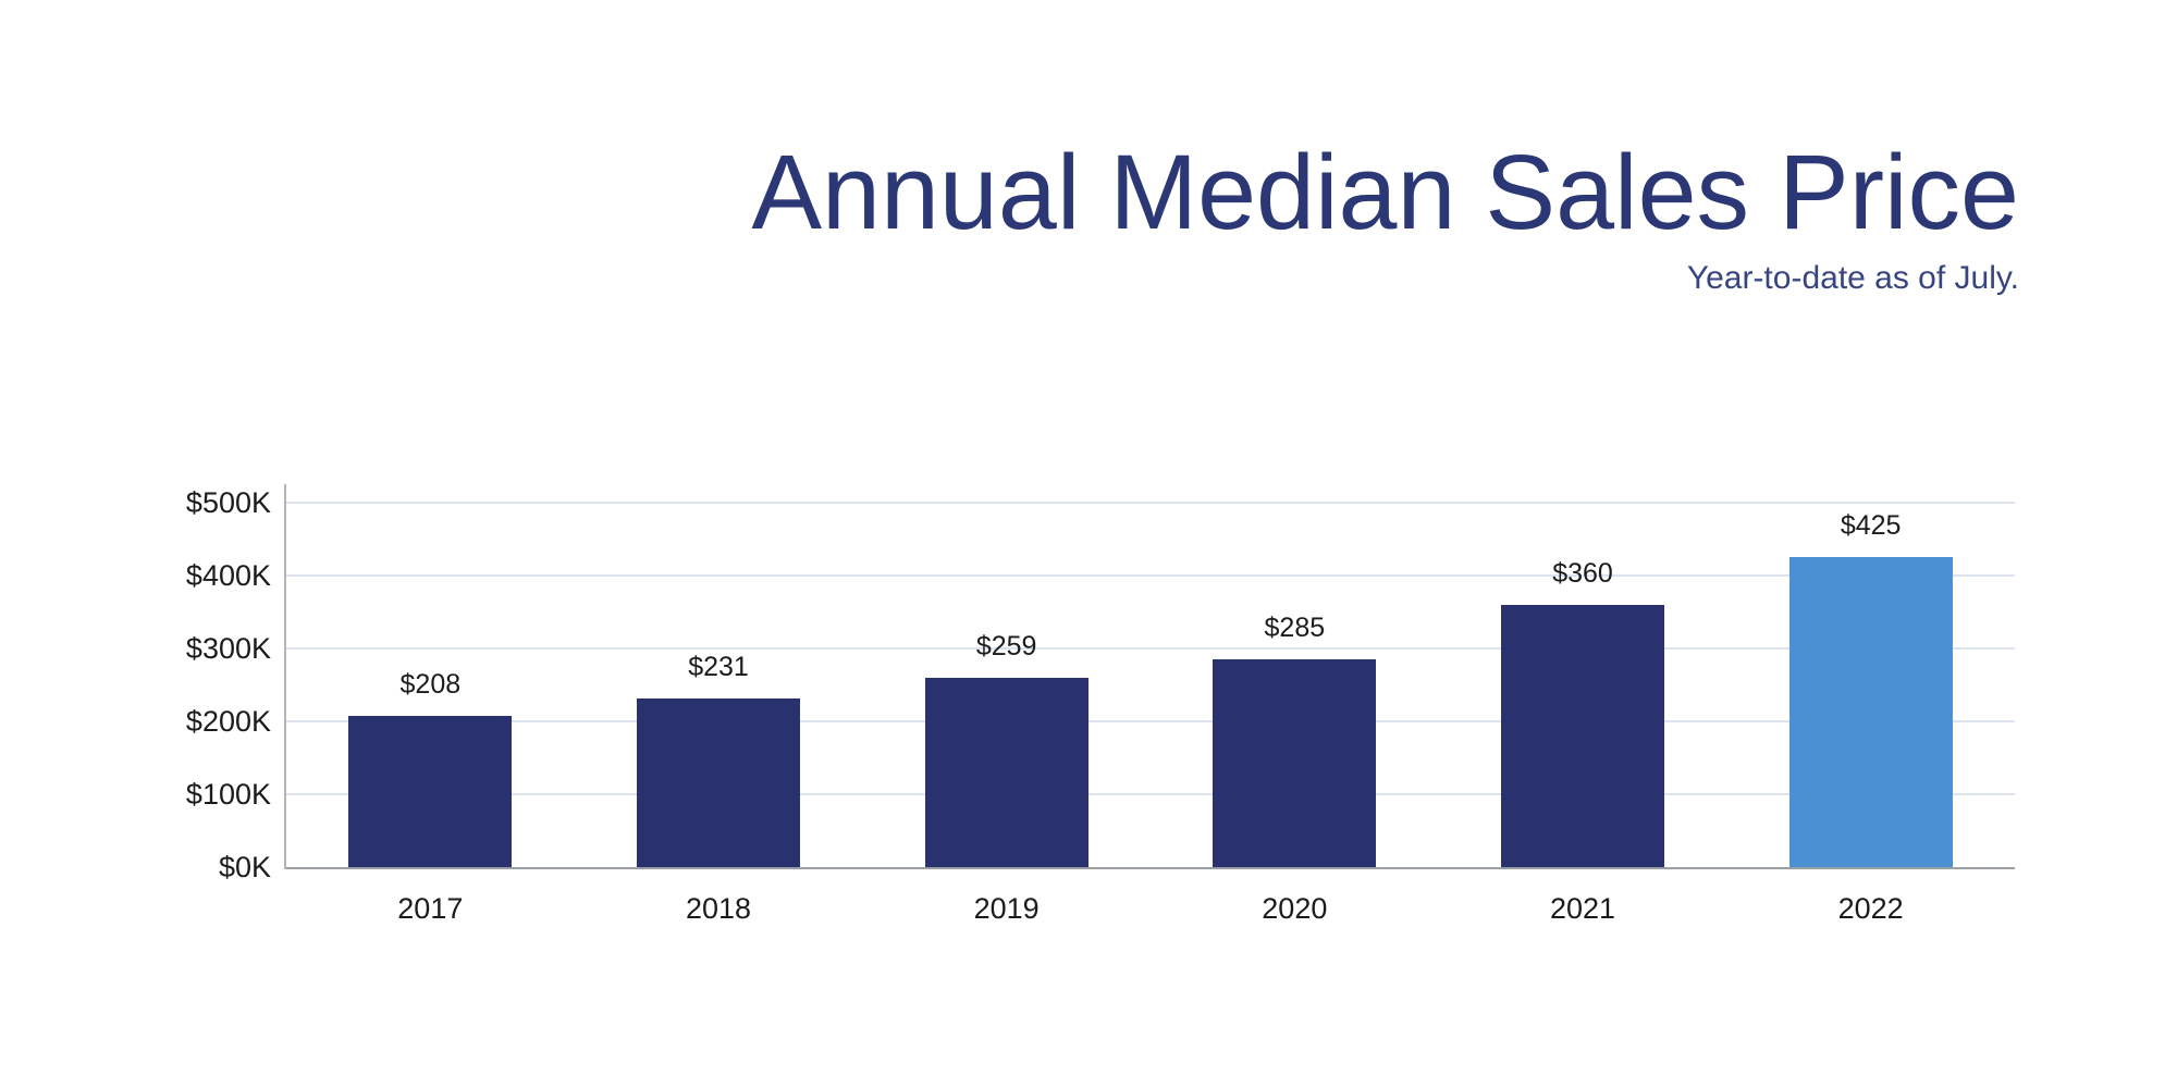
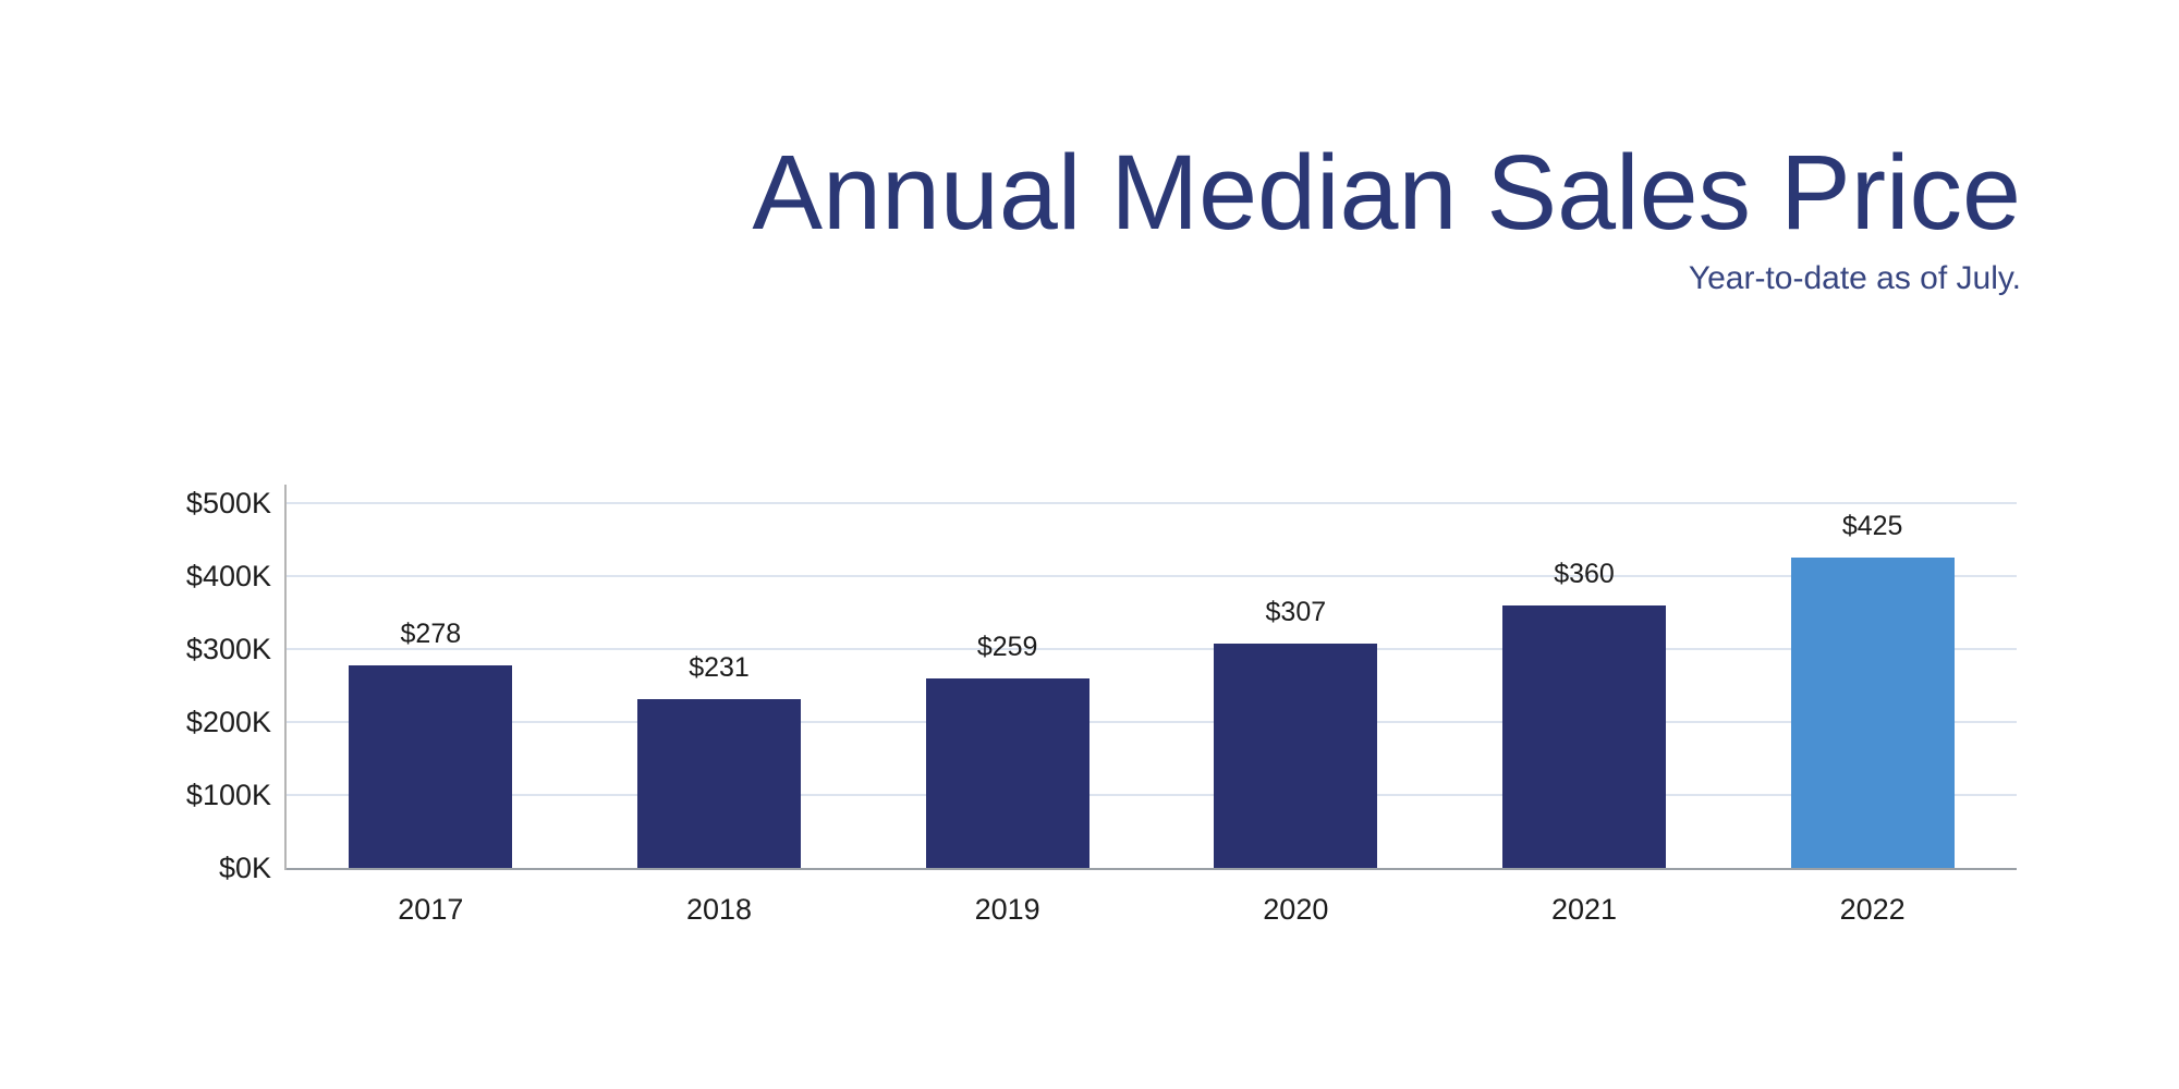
2017: $208 -> $278
2020: $285 -> $307
